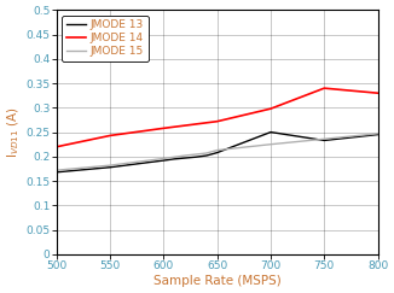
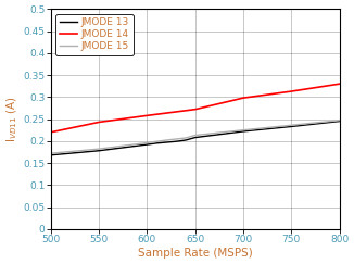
JMODE 13/700: 0.250 -> 0.222
JMODE 14/750: 0.340 -> 0.313
